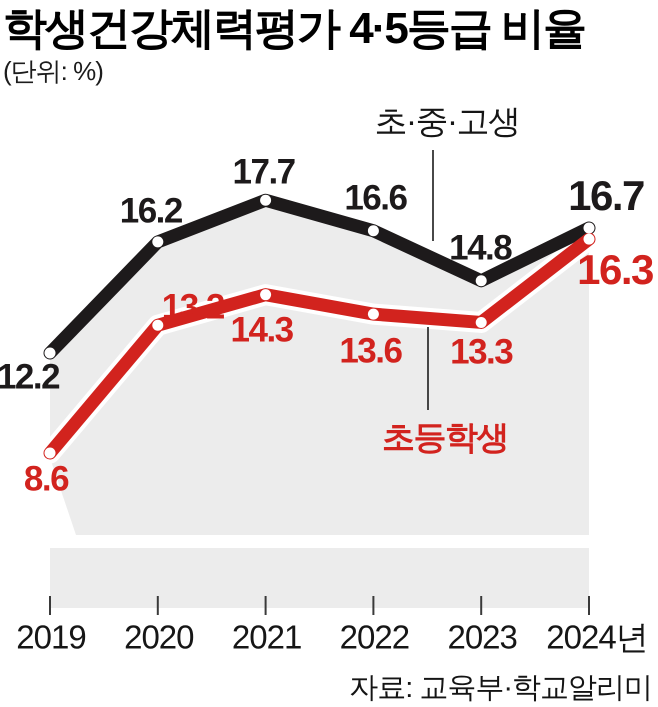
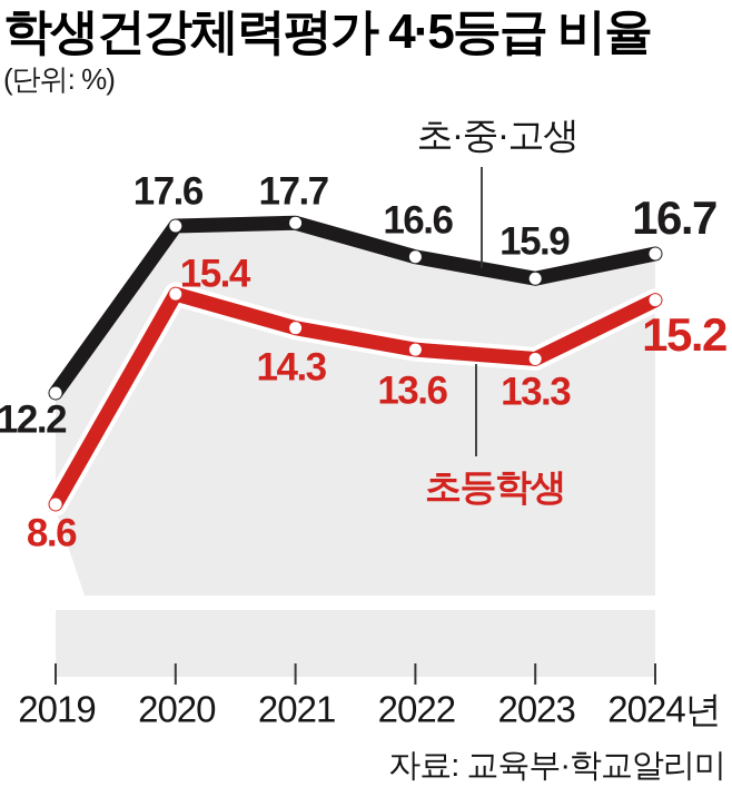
초·중·고생/2020: 16.2 -> 17.6
초등학생/2020: 13.2 -> 15.4
초·중·고생/2023: 14.8 -> 15.9
초등학생/2024년: 16.3 -> 15.2
